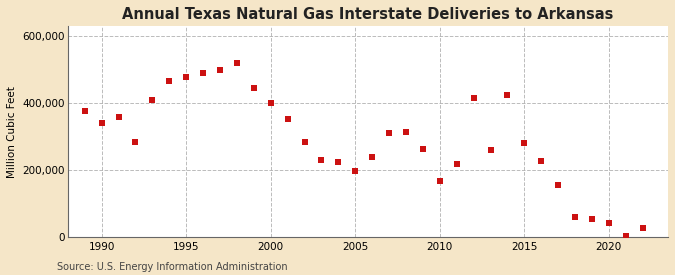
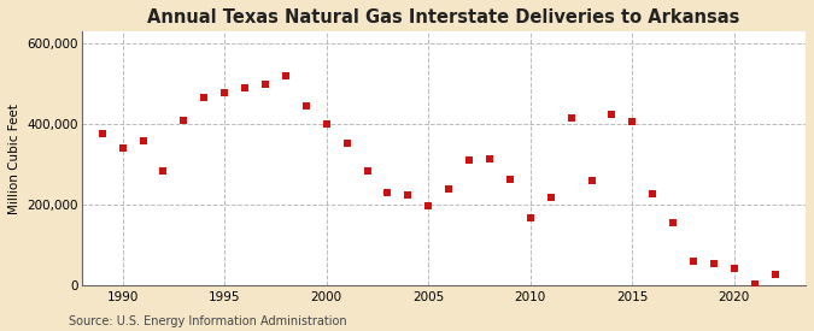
2015: 280,000 -> 405,000
